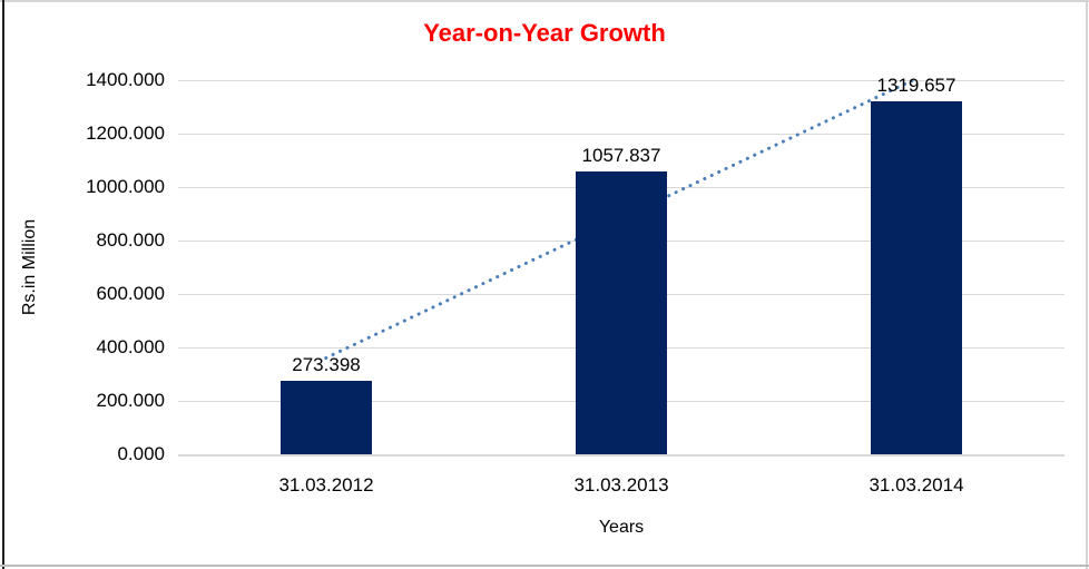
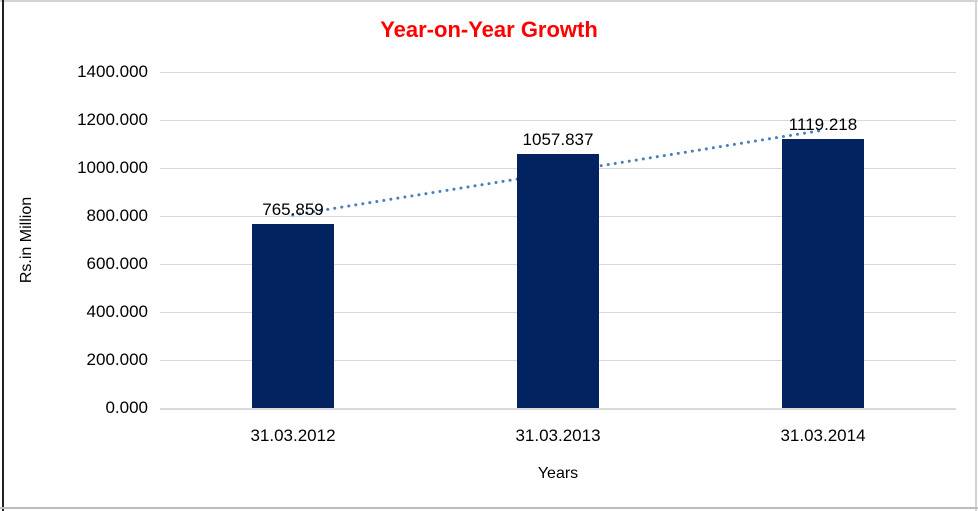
31.03.2012: 273.398 -> 765.859
31.03.2014: 1319.657 -> 1119.218
